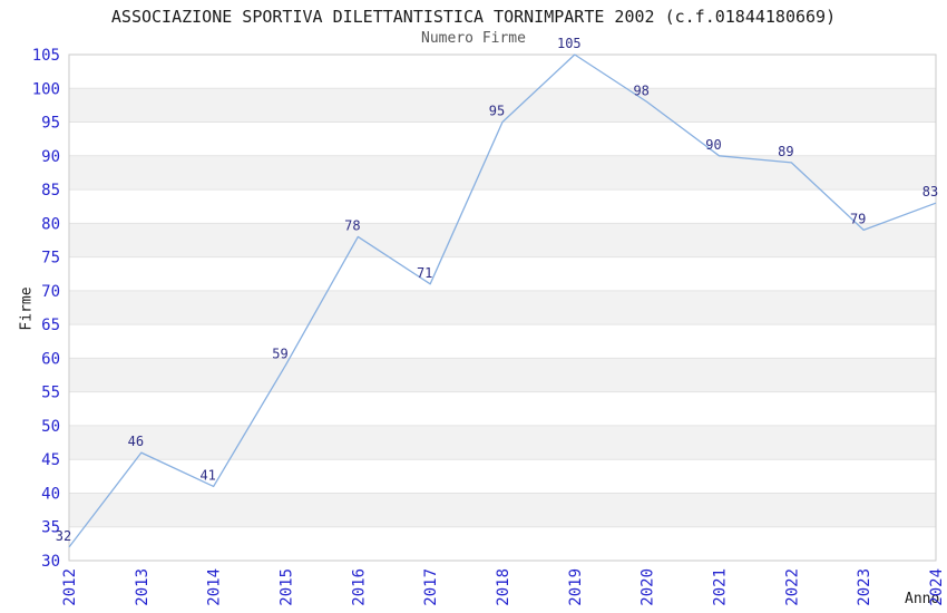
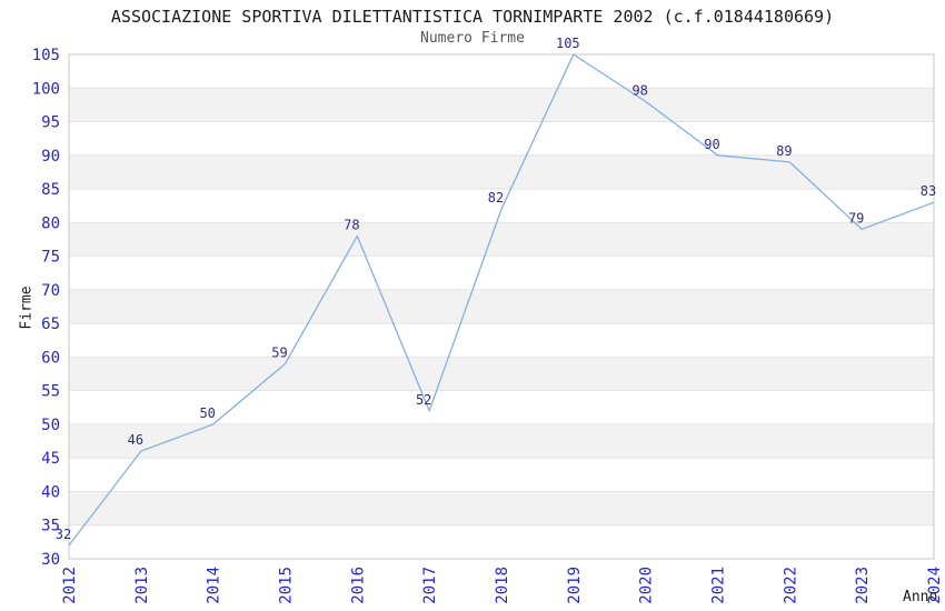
2014: 41 -> 50
2017: 71 -> 52
2018: 95 -> 82
